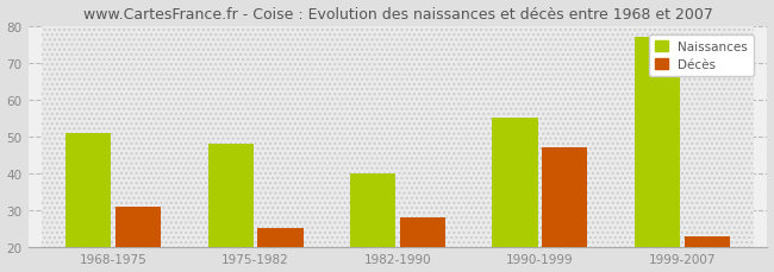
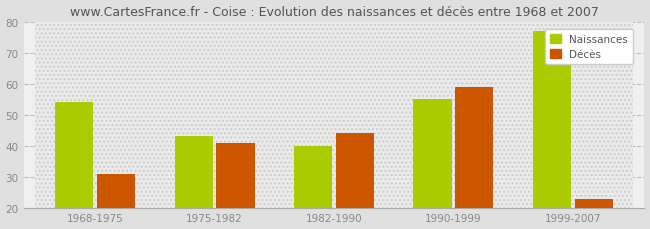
Naissances/1968-1975: 51 -> 54
Naissances/1975-1982: 48 -> 43
Décès/1975-1982: 25 -> 41
Décès/1982-1990: 28 -> 44
Décès/1990-1999: 47 -> 59
